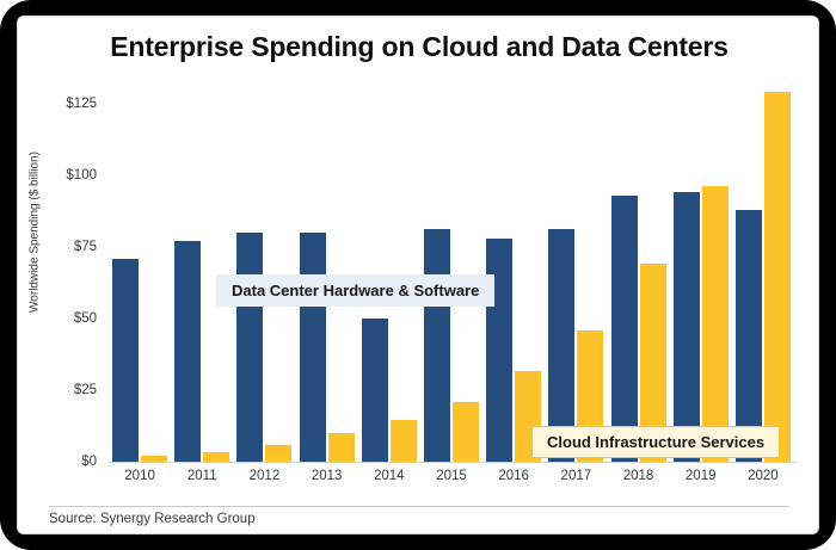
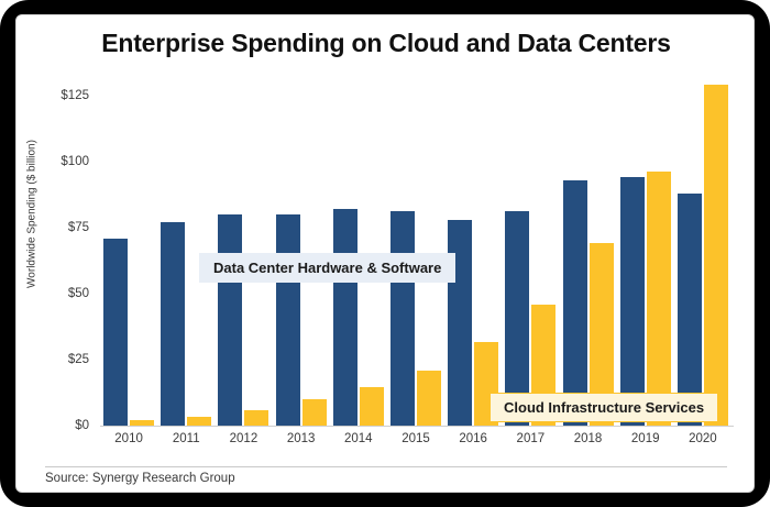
Data Center Hardware & Software/2014: $50 -> $82
